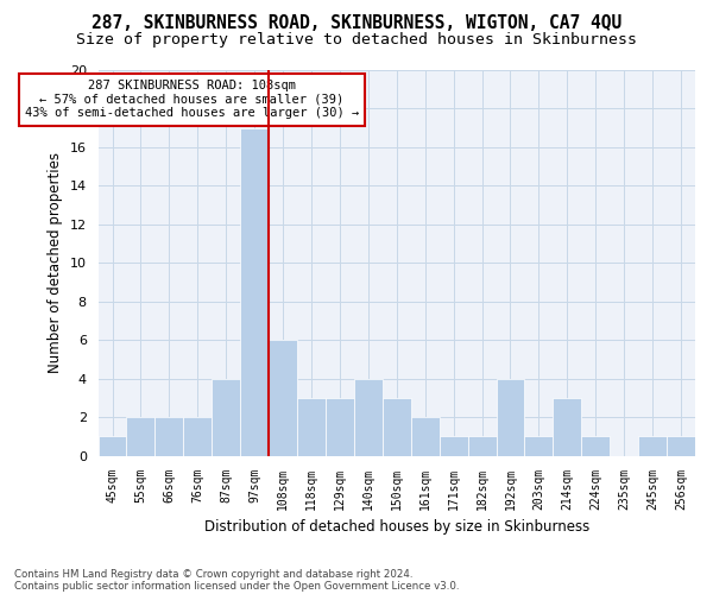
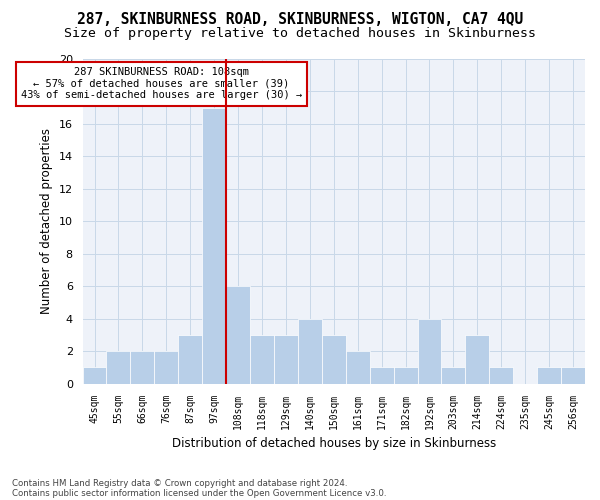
87sqm: 4 -> 3
